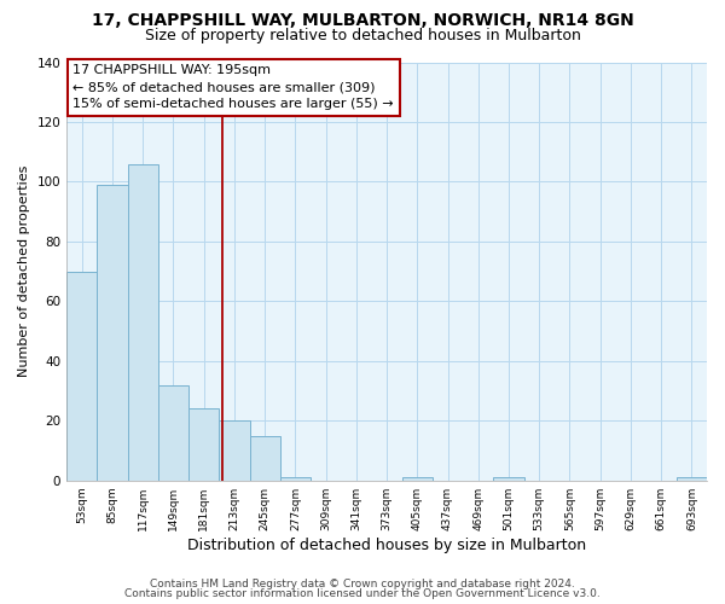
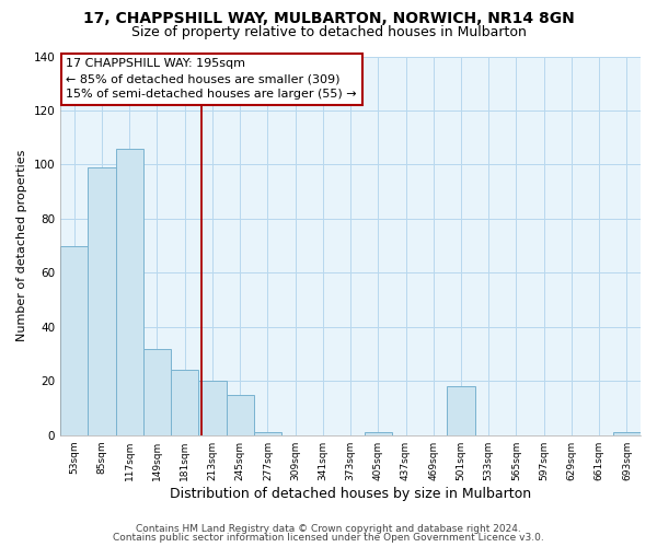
501sqm: 1 -> 18
